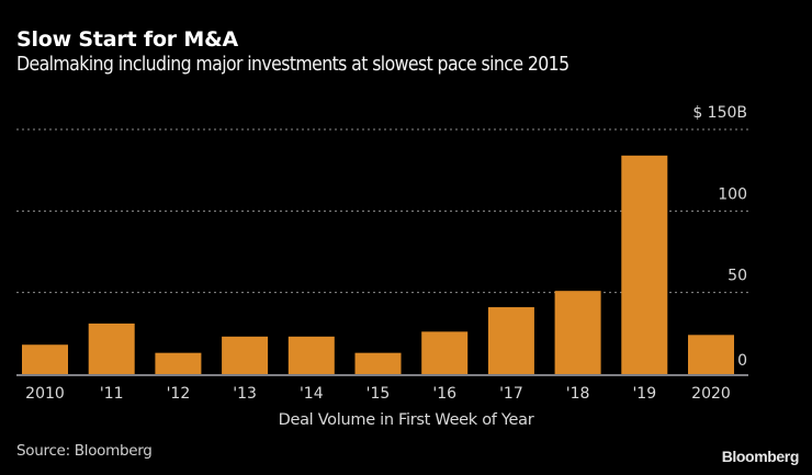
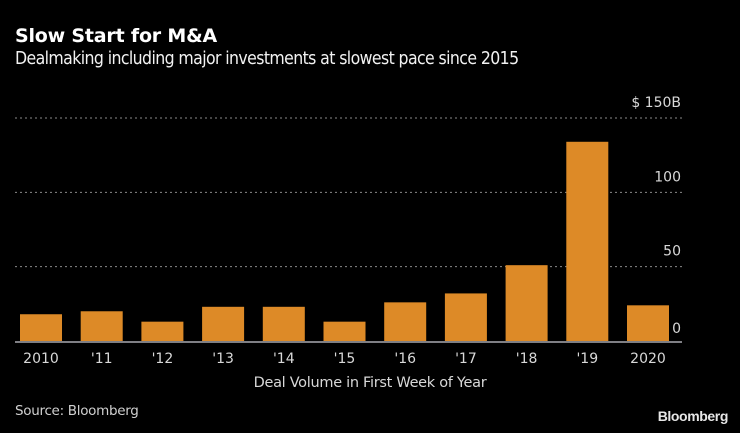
'11: 31 -> 20
'17: 41 -> 32
